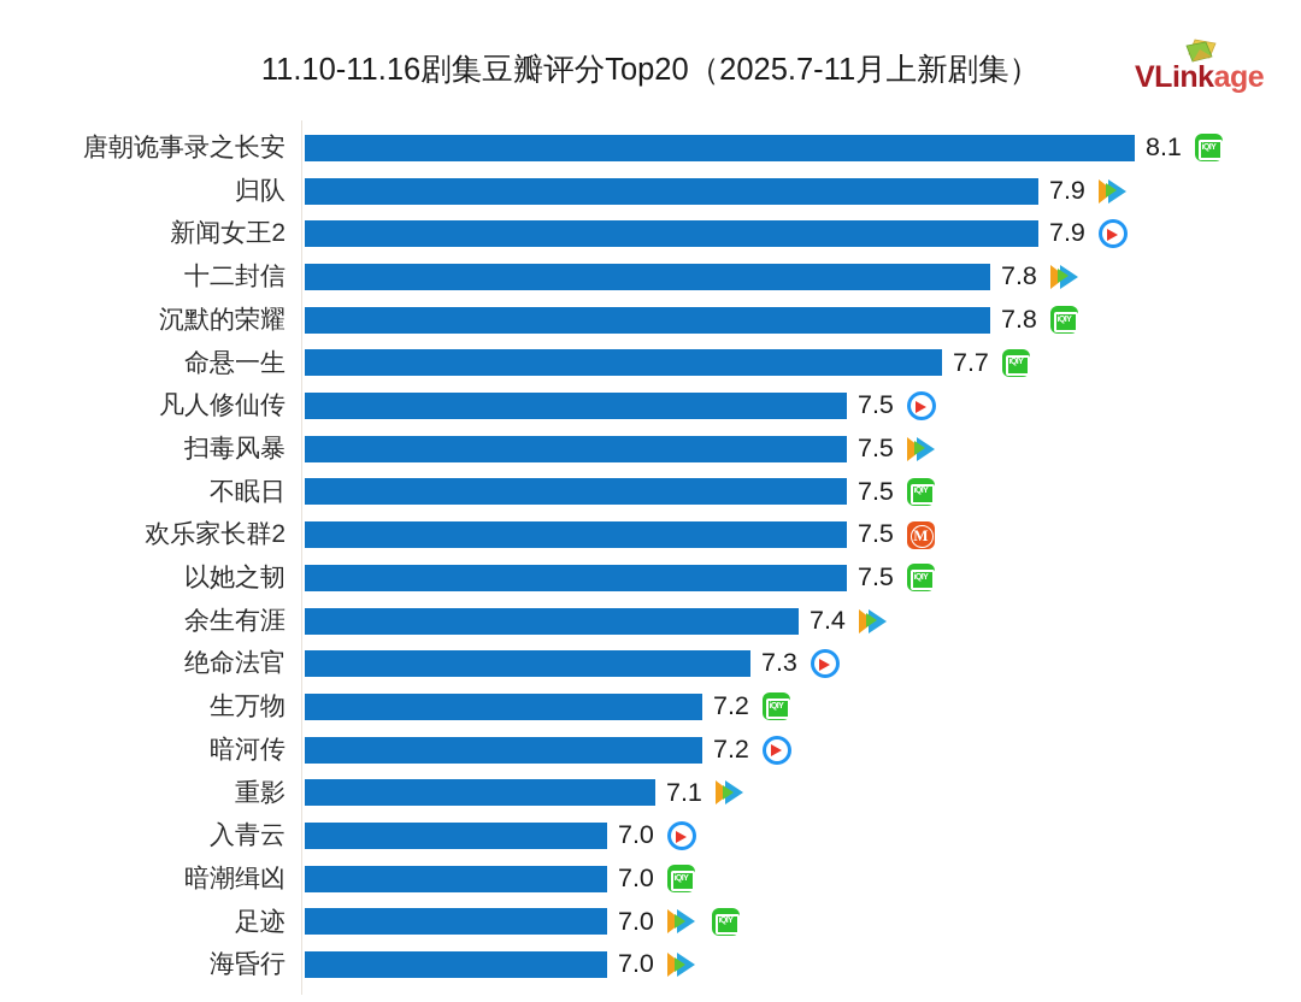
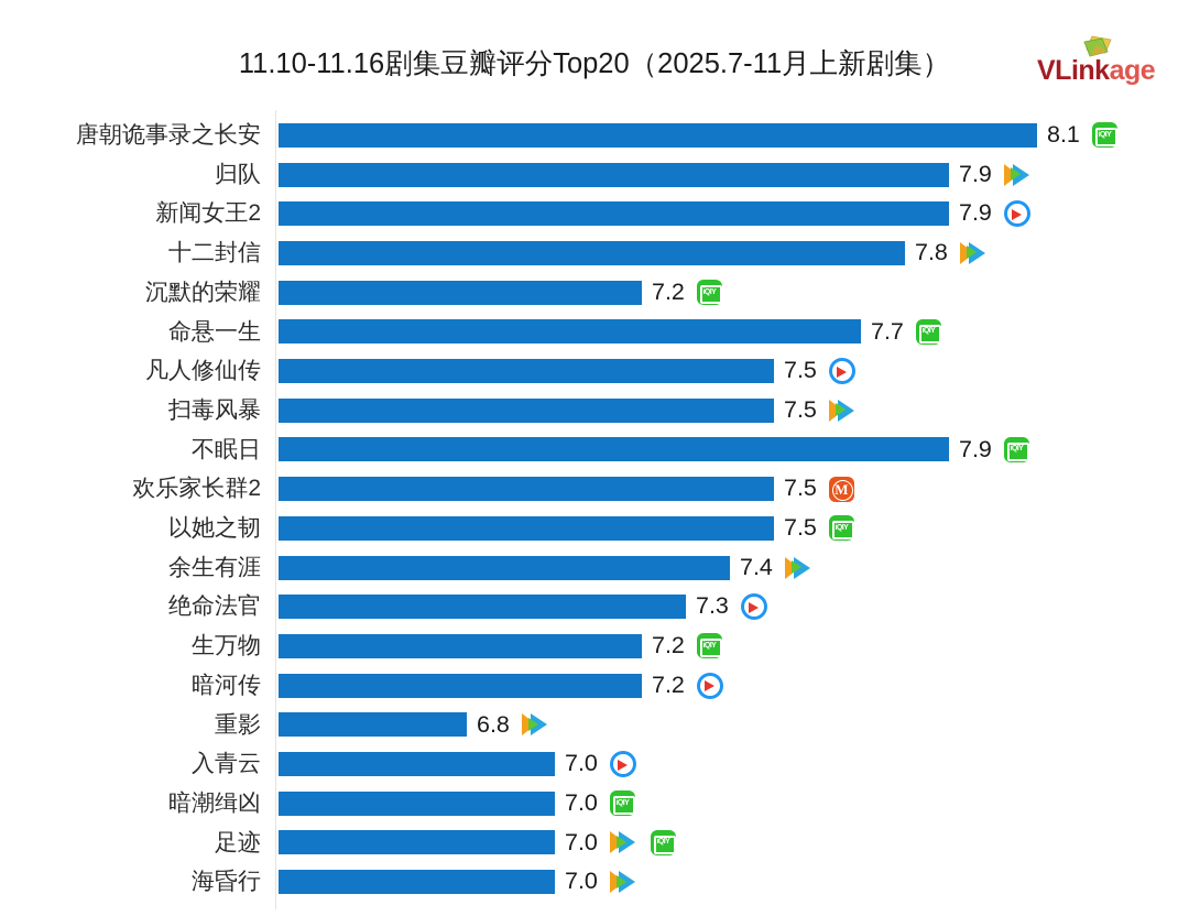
沉默的荣耀: 7.8 -> 7.2
不眠日: 7.5 -> 7.9
重影: 7.1 -> 6.8
